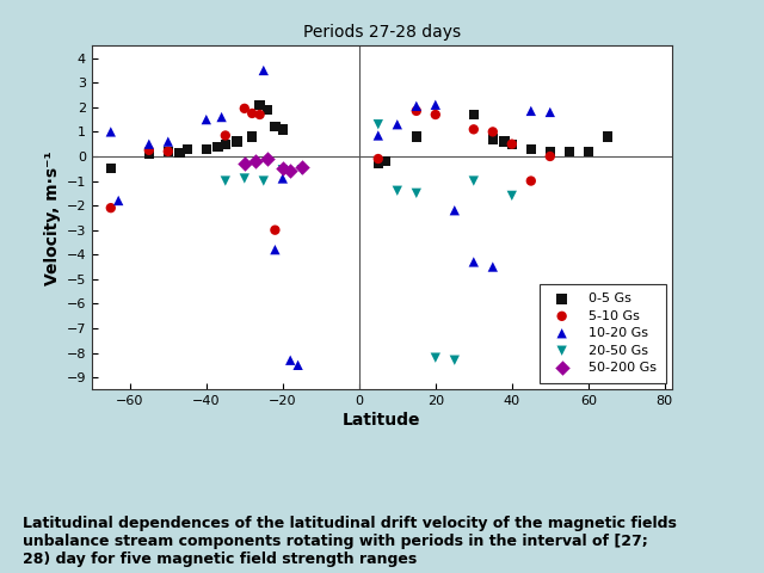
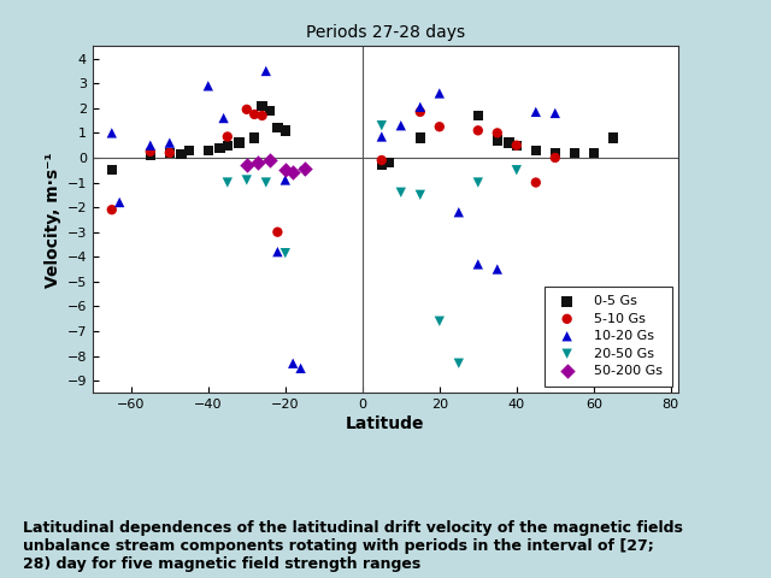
10-20 Gs/−40: 1.50 -> 2.90
20-50 Gs/−20: -0.55 -> -3.85
5-10 Gs/20: 1.70 -> 1.25
10-20 Gs/20: 2.10 -> 2.60
20-50 Gs/20: -8.20 -> -6.60
20-50 Gs/40: -1.60 -> -0.50
